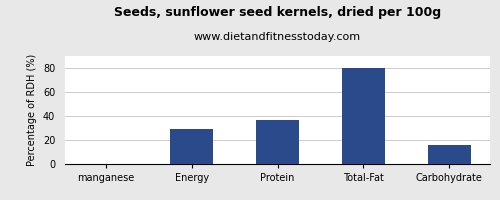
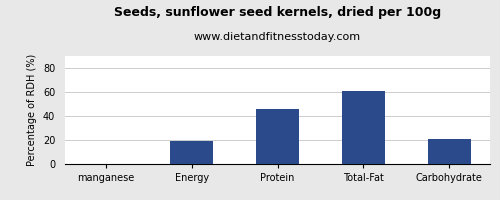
Energy: 29 -> 19
Protein: 37 -> 46
Total-Fat: 80 -> 61
Carbohydrate: 16 -> 21
